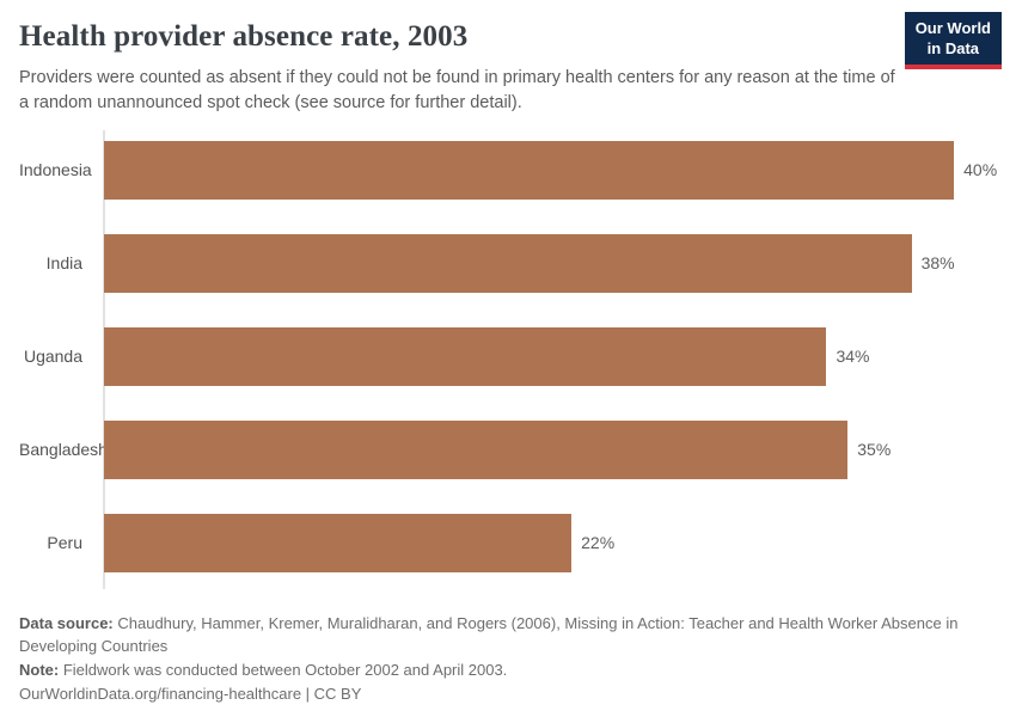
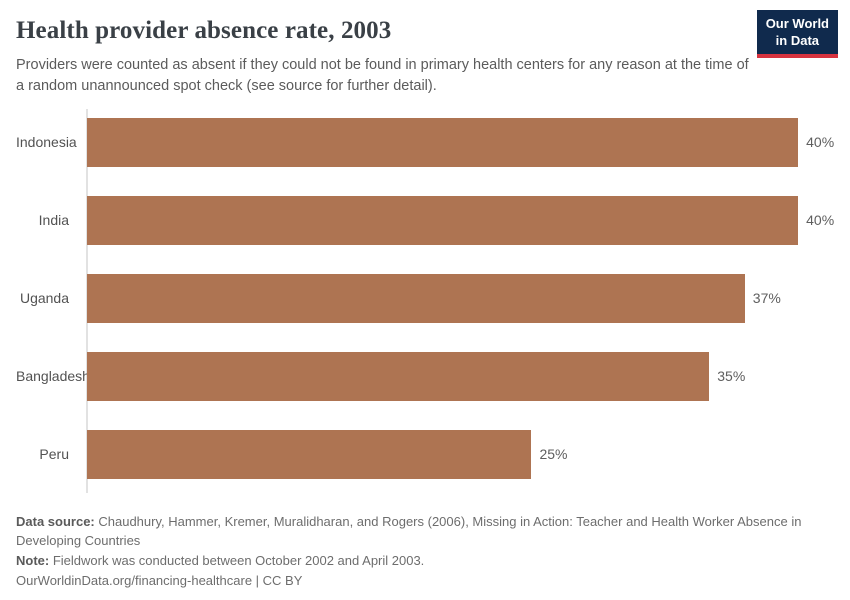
India: 38% -> 40%
Uganda: 34% -> 37%
Peru: 22% -> 25%
